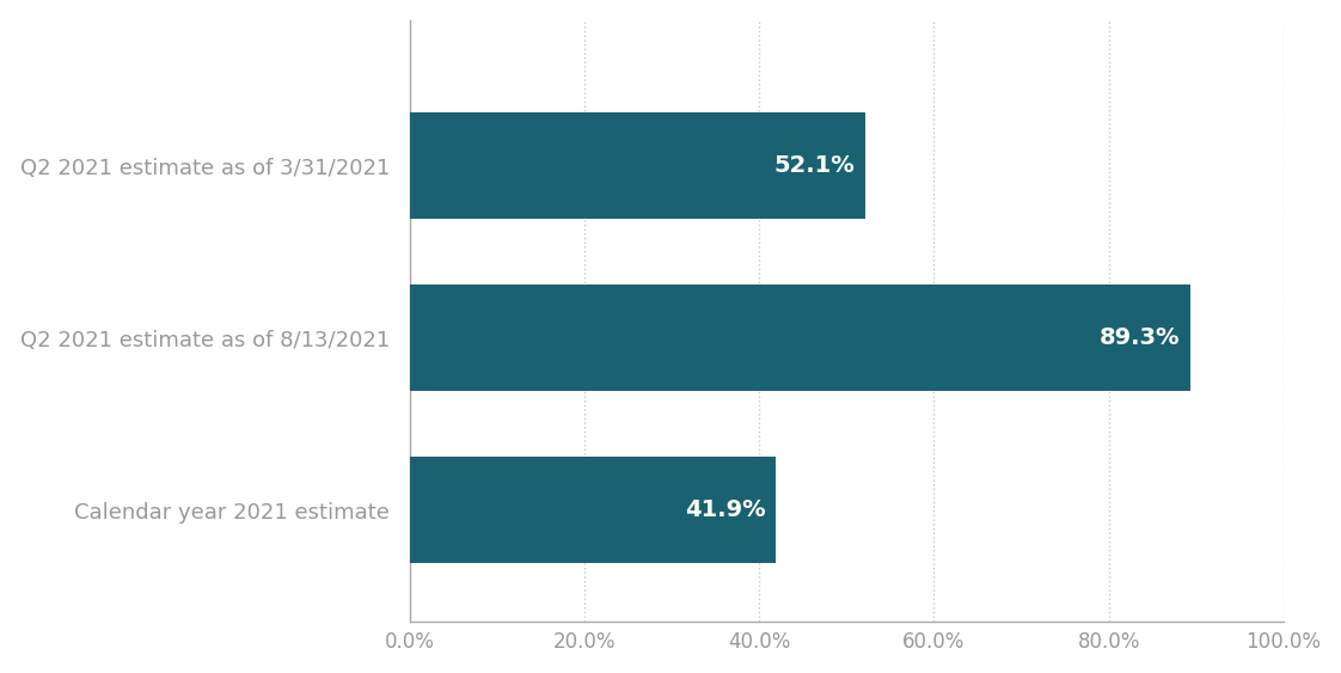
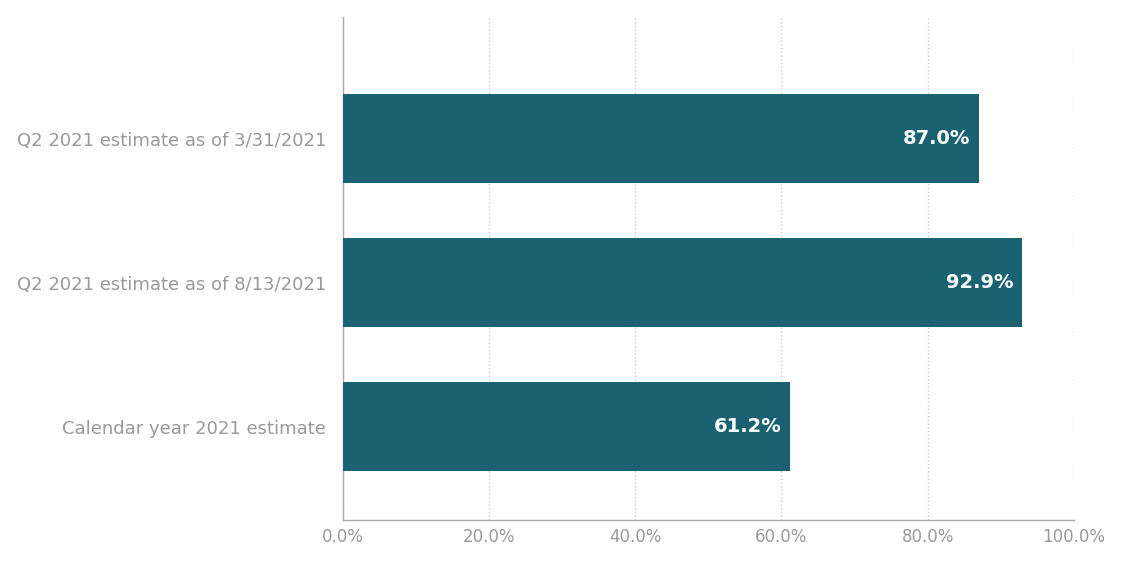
Q2 2021 estimate as of 3/31/2021: 52.1% -> 87.0%
Q2 2021 estimate as of 8/13/2021: 89.3% -> 92.9%
Calendar year 2021 estimate: 41.9% -> 61.2%
